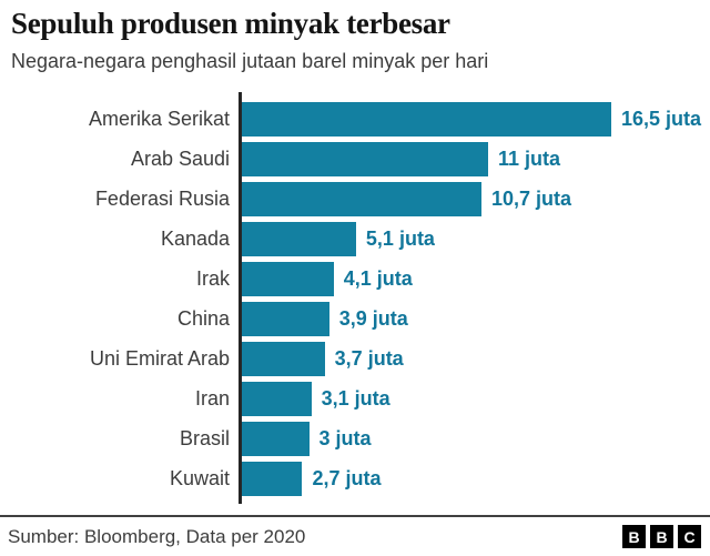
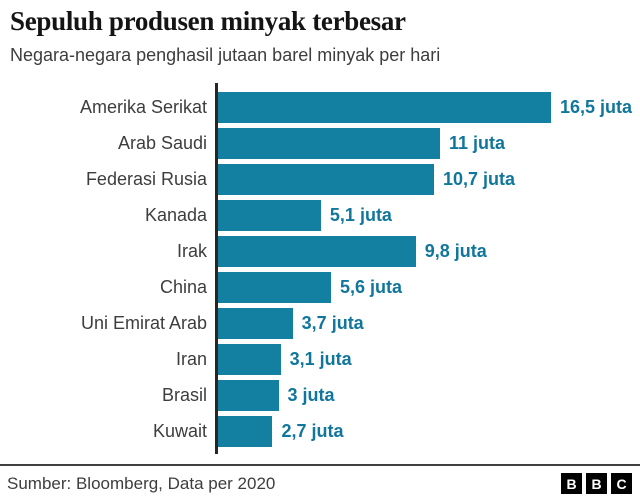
Irak: 4,1 -> 9,8
China: 3,9 -> 5,6
